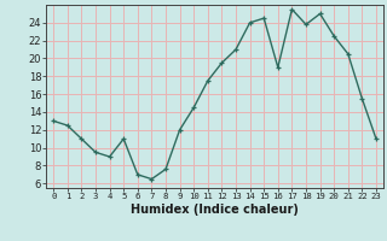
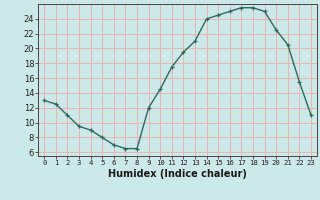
5: 11.0 -> 8.0
8: 7.6 -> 6.5
16: 19.0 -> 25.0
18: 23.8 -> 25.5
